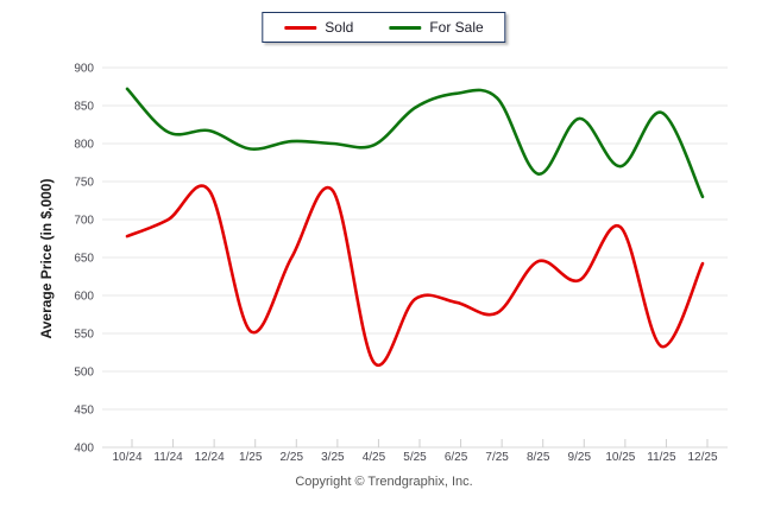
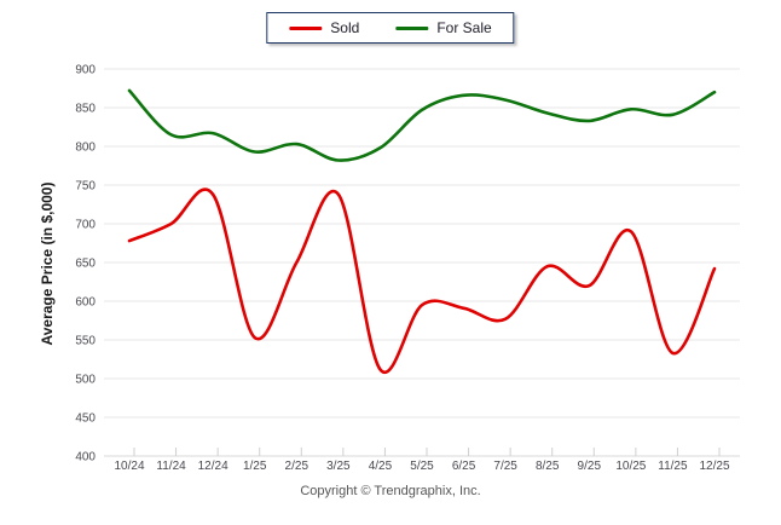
For Sale/3/25: 800 -> 780
For Sale/8/25: 760 -> 840
For Sale/10/25: 770 -> 850
For Sale/12/25: 730 -> 870
